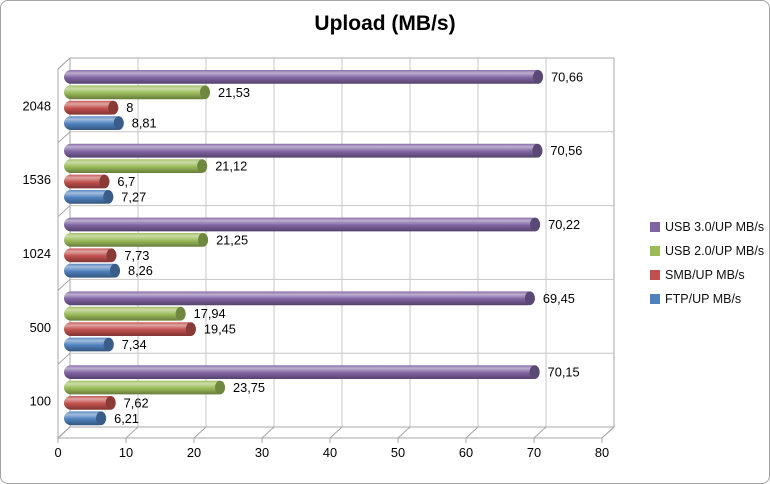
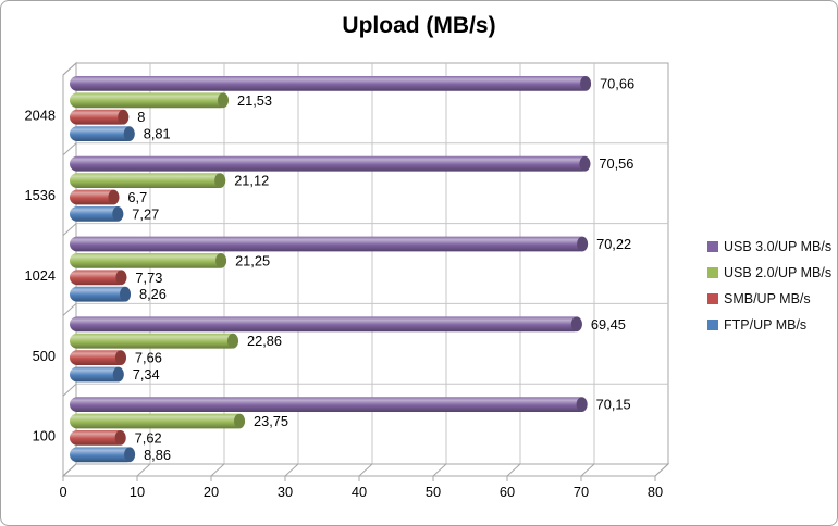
USB 2.0/UP MB/s/500: 17,94 -> 22,86
SMB/UP MB/s/500: 19,45 -> 7,66
FTP/UP MB/s/100: 6,21 -> 8,86
